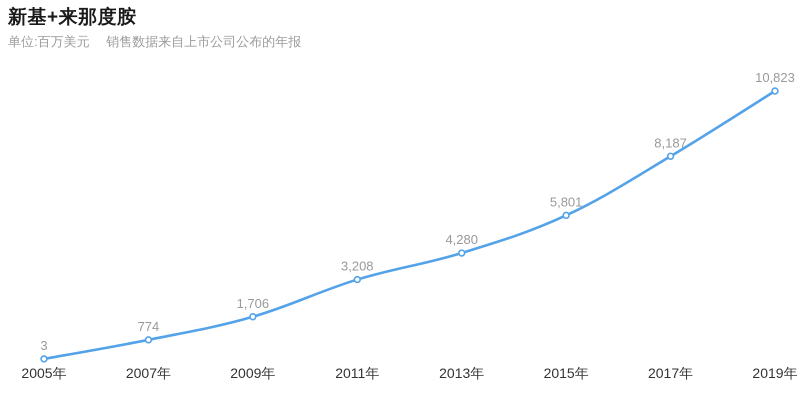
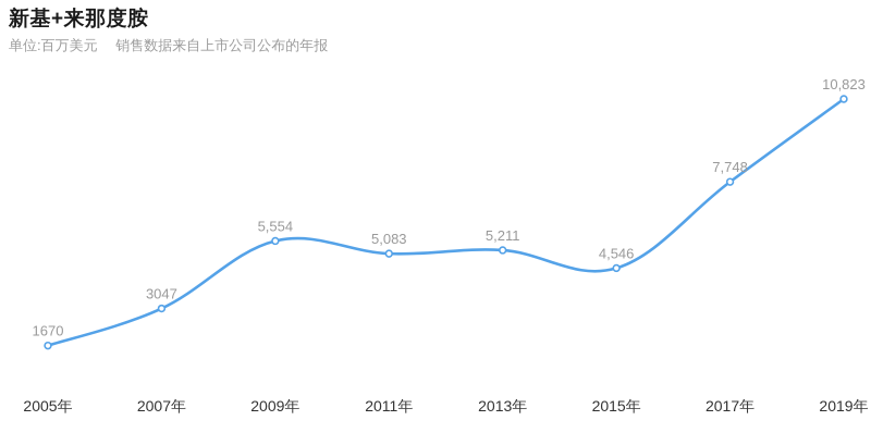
2005年: 3 -> 1670
2007年: 774 -> 3047
2009年: 1,706 -> 5,554
2011年: 3,208 -> 5,083
2013年: 4,280 -> 5,211
2015年: 5,801 -> 4,546
2017年: 8,187 -> 7,748
